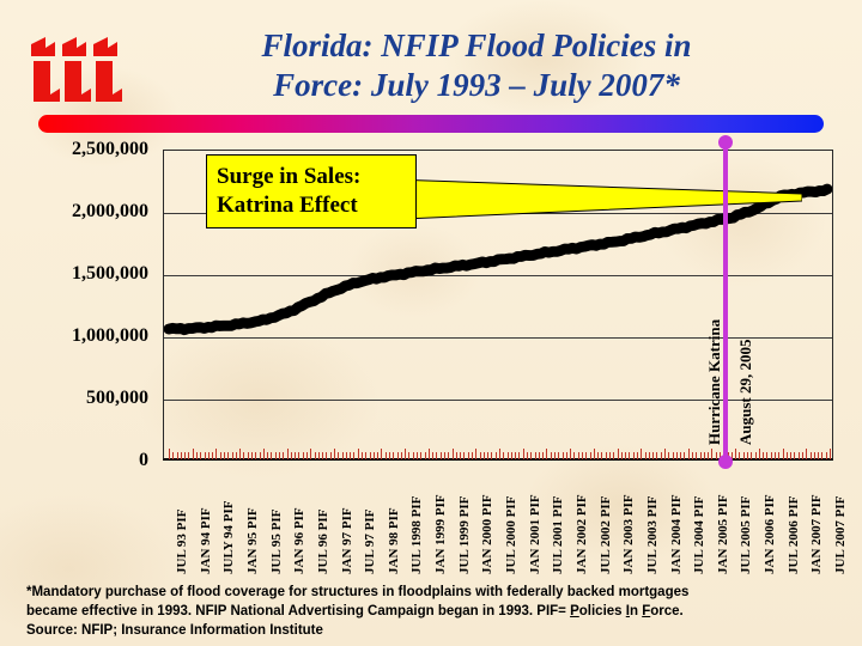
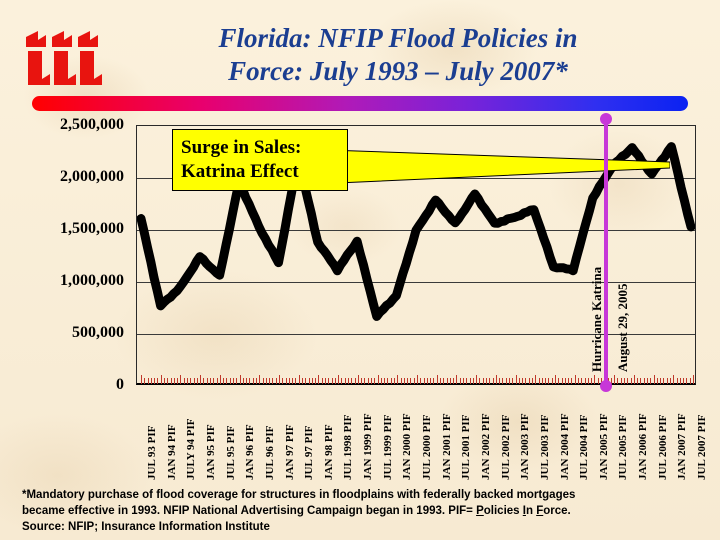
JUL 93 PIF: 1050000 -> 1600000
JAN 94 PIF: 1060000 -> 750000
JULY 94 PIF: 1070000 -> 930000
JAN 95 PIF: 1090000 -> 1230000
JUL 95 PIF: 1120000 -> 1040000
JAN 96 PIF: 1180000 -> 1960000
JUL 96 PIF: 1270000 -> 1520000
JAN 97 PIF: 1360000 -> 1170000
JUL 97 PIF: 1430000 -> 2190000
JAN 98 PIF: 1470000 -> 1370000
JUL 1998 PIF: 1500000 -> 1100000
JAN 1999 PIF: 1530000 -> 1380000
JUL 1999 PIF: 1560000 -> 650000
JAN 2000 PIF: 1580000 -> 850000
JUL 2000 PIF: 1610000 -> 1480000
JAN 2001 PIF: 1640000 -> 1780000
JUL 2001 PIF: 1670000 -> 1550000
JAN 2002 PIF: 1700000 -> 1840000
JUL 2002 PIF: 1730000 -> 1550000
JAN 2003 PIF: 1760000 -> 1610000
JUL 2003 PIF: 1800000 -> 1690000
JAN 2004 PIF: 1840000 -> 1130000
JUL 2004 PIF: 1880000 -> 1100000
JAN 2005 PIF: 1920000 -> 1800000
JUL 2005 PIF: 1960000 -> 2110000
JAN 2006 PIF: 2030000 -> 2290000
JUL 2006 PIF: 2130000 -> 2030000
JAN 2007 PIF: 2160000 -> 2300000
JUL 2007 PIF: 2180000 -> 1510000
